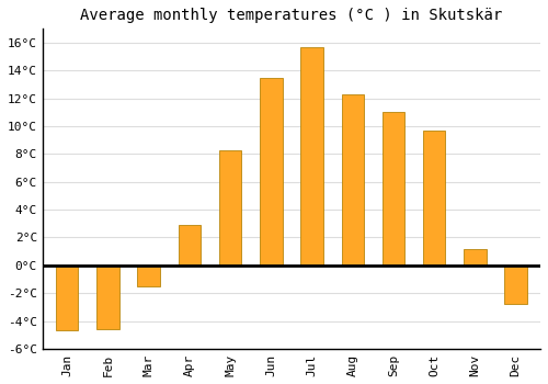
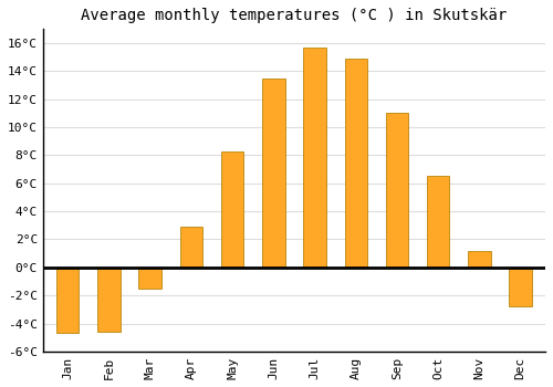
Aug: 12.3°C -> 14.9°C
Oct: 9.7°C -> 6.5°C
